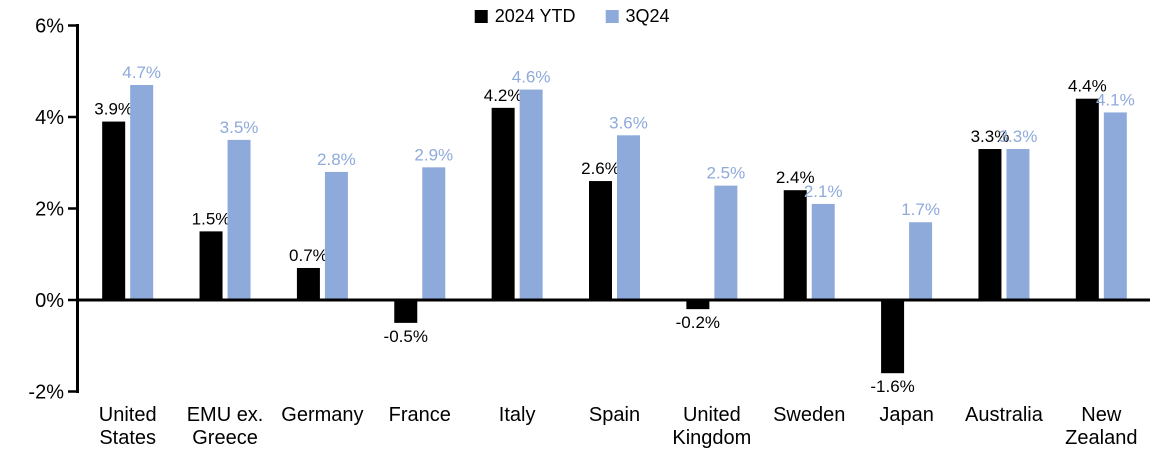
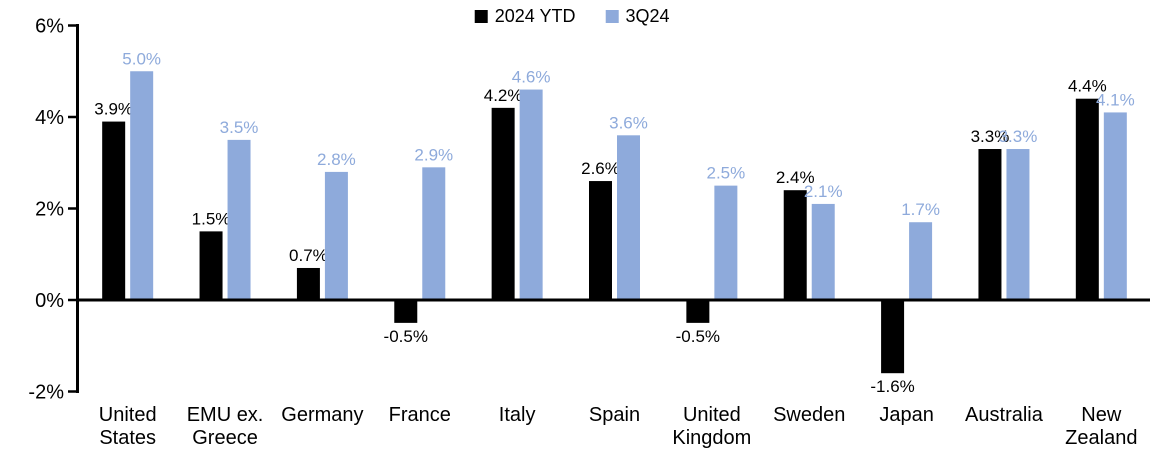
3Q24/United States: 4.7% -> 5.0%
2024 YTD/United Kingdom: -0.2% -> -0.5%
